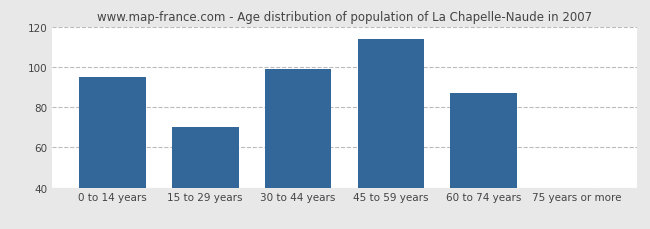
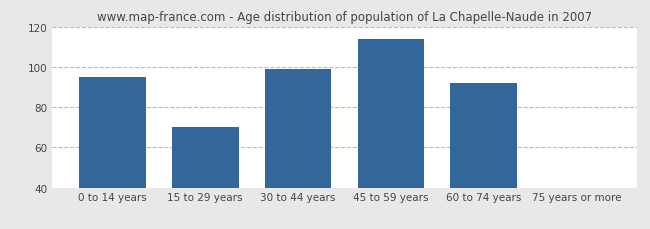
60 to 74 years: 87 -> 92
